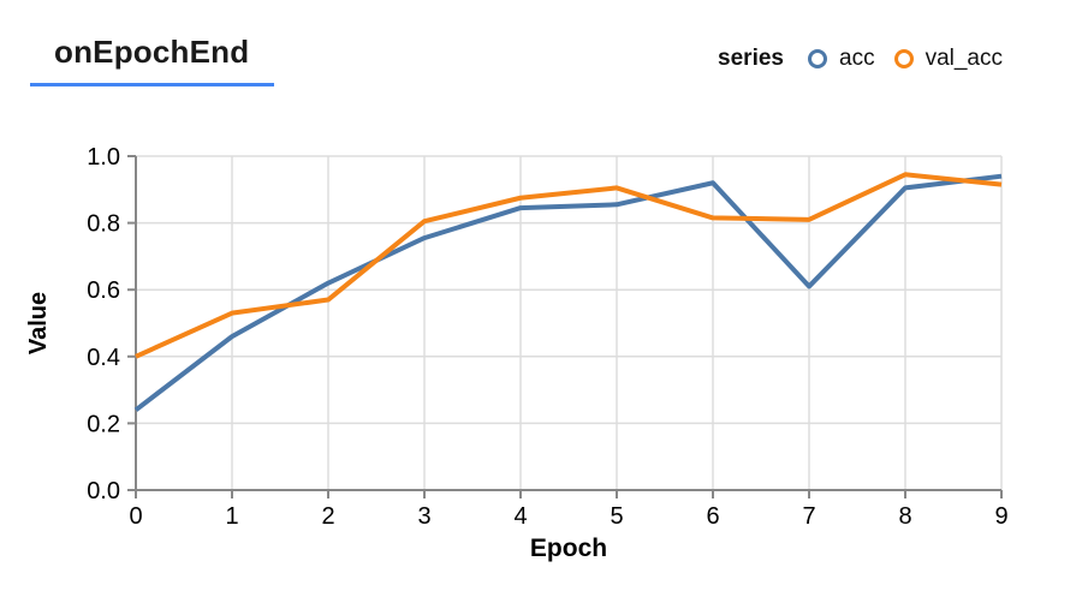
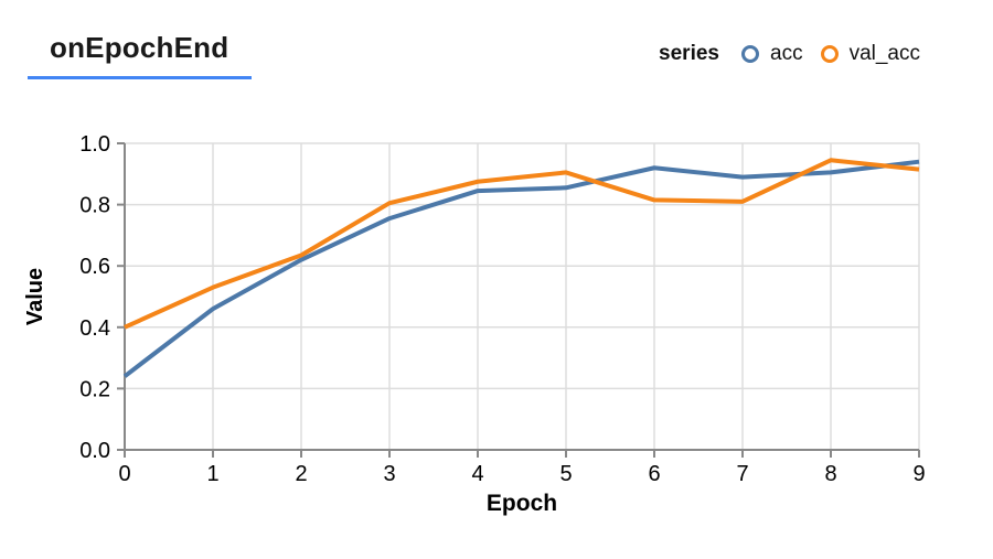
val_acc/2: 0.57 -> 0.64
acc/7: 0.61 -> 0.89
